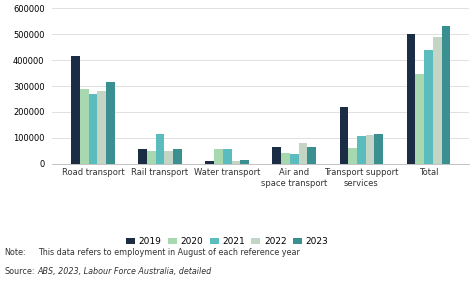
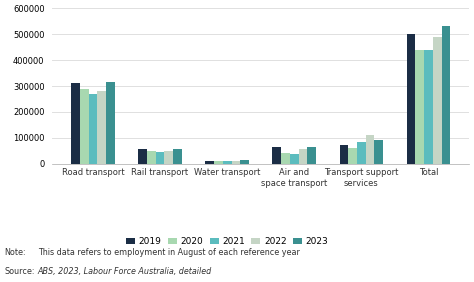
2019/Road transport: 415000 -> 310000
2021/Rail transport: 115000 -> 45000
2020/Water transport: 55000 -> 9000
2021/Water transport: 55000 -> 10000
2022/Air and space transport: 80000 -> 55000
2019/Transport support services: 220000 -> 72000
2021/Transport support services: 105000 -> 82000
2023/Transport support services: 115000 -> 93000
2020/Total: 345000 -> 440000
